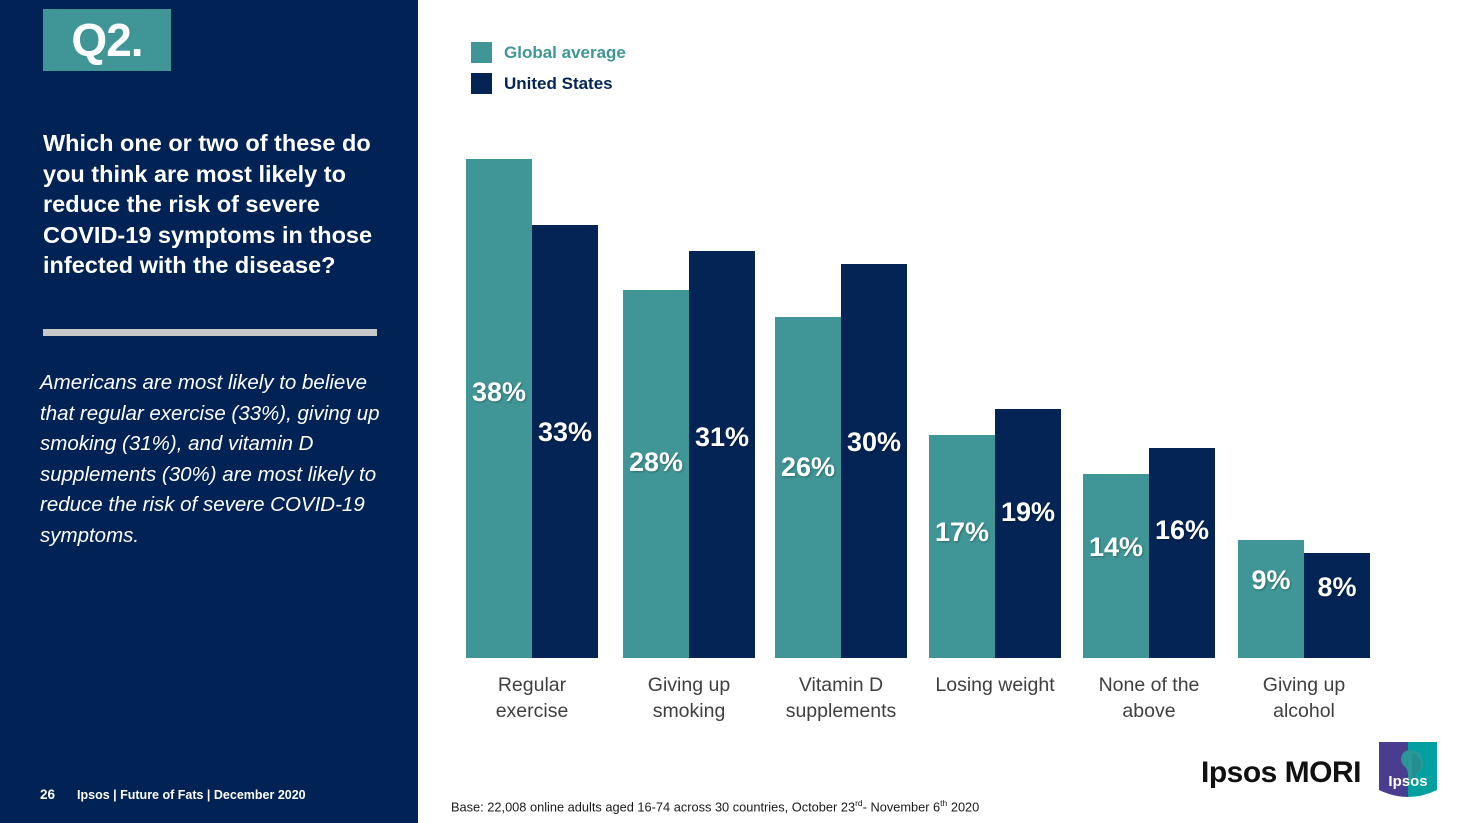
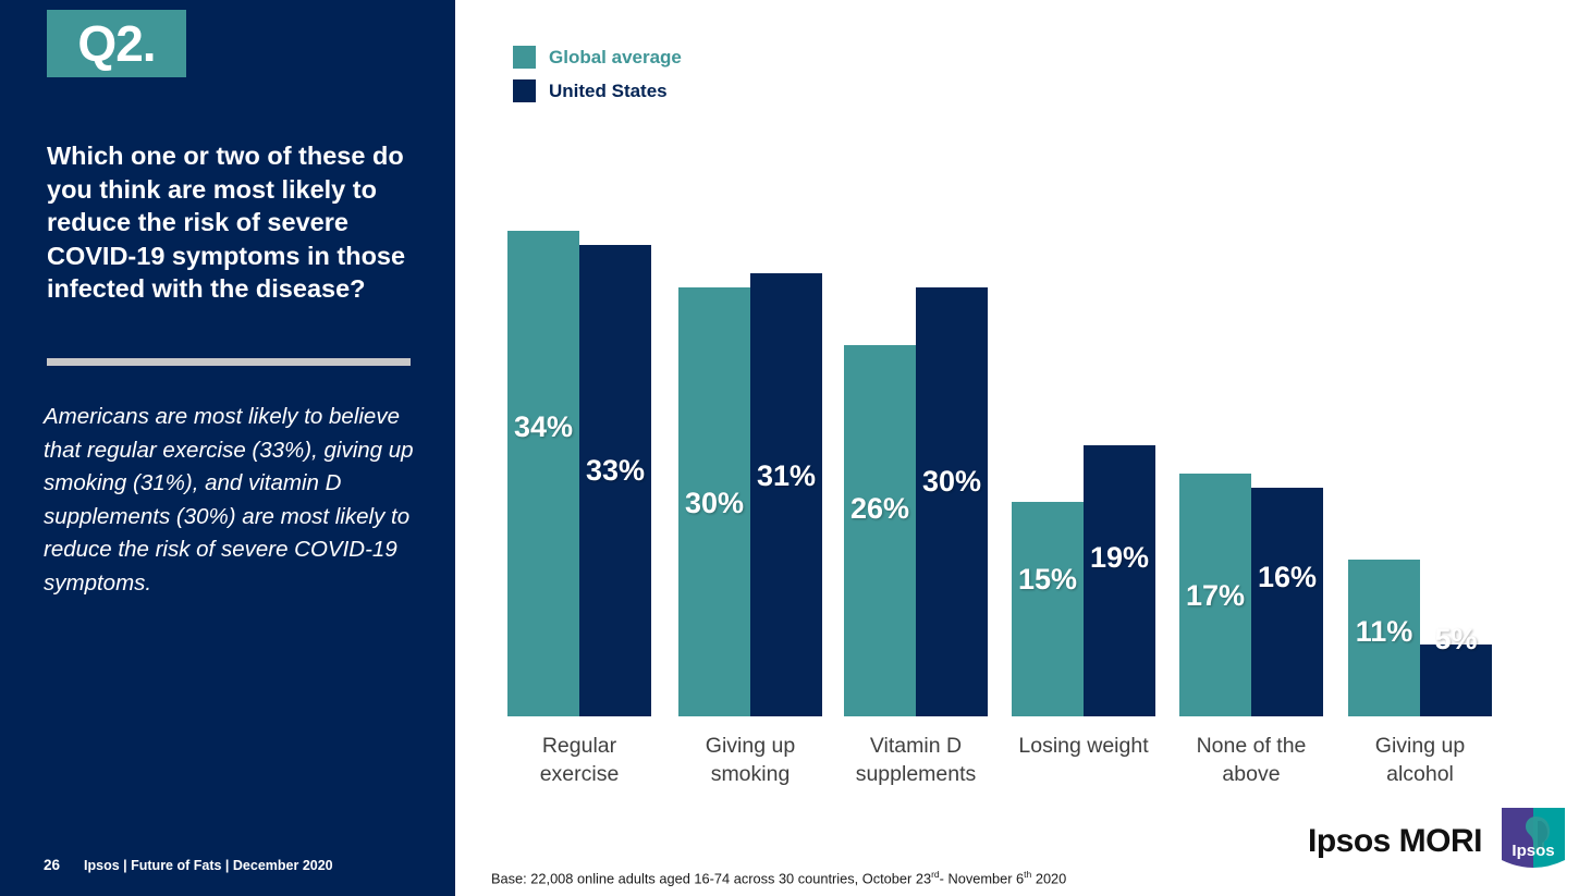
Global average/Regular exercise: 38% -> 34%
Global average/Giving up smoking: 28% -> 30%
Global average/Losing weight: 17% -> 15%
Global average/None of the above: 14% -> 17%
Global average/Giving up alcohol: 9% -> 11%
United States/Giving up alcohol: 8% -> 5%
